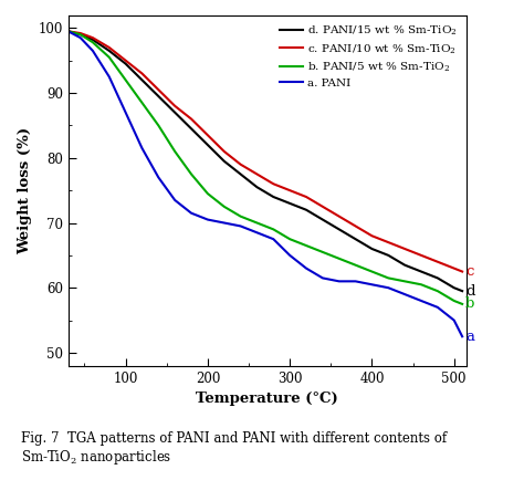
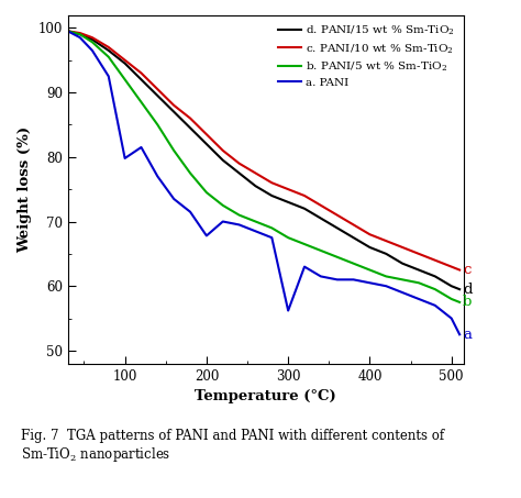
a. PANI/100: 87.0 -> 79.8
a. PANI/200: 70.5 -> 67.8
a. PANI/300: 65.0 -> 56.2
